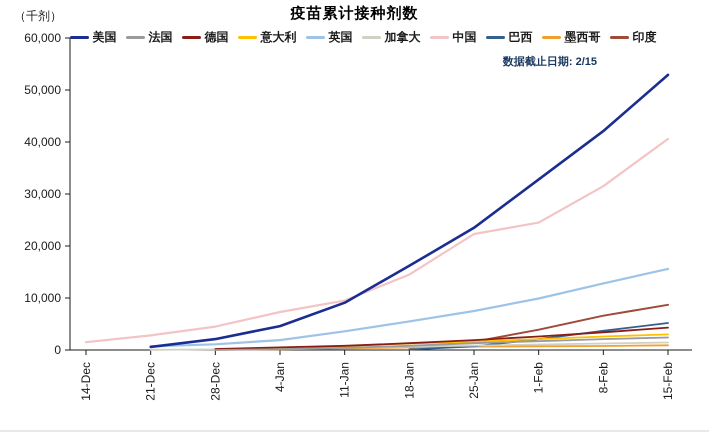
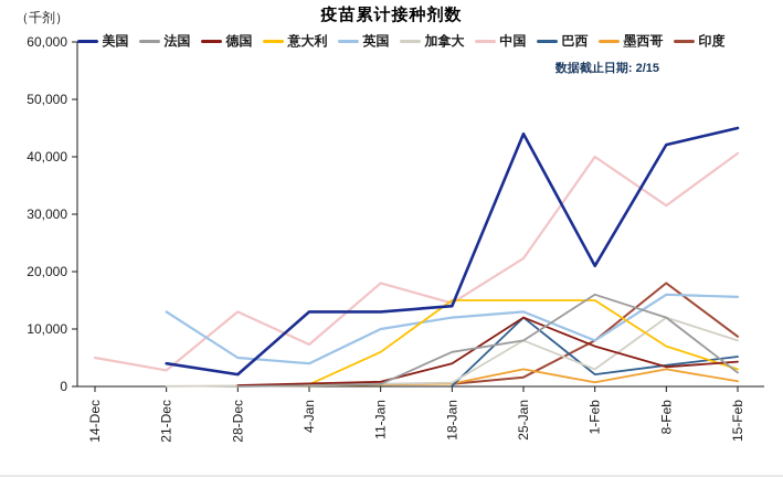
中国/14-Dec: 2000 -> 5000
美国/21-Dec: 1000 -> 4000
英国/21-Dec: 1000 -> 13000
英国/28-Dec: 1000 -> 5000
中国/28-Dec: 4000 -> 13000
美国/4-Jan: 5000 -> 13000
英国/4-Jan: 2000 -> 4000
美国/11-Jan: 9000 -> 13000
意大利/11-Jan: 1000 -> 6000
英国/11-Jan: 4000 -> 10000
中国/11-Jan: 10000 -> 18000
美国/18-Jan: 16000 -> 14000
法国/18-Jan: 1000 -> 6000
德国/18-Jan: 1000 -> 4000
意大利/18-Jan: 1000 -> 15000
英国/18-Jan: 6000 -> 12000
美国/25-Jan: 24000 -> 44000
法国/25-Jan: 1000 -> 8000
德国/25-Jan: 2000 -> 12000
意大利/25-Jan: 2000 -> 15000
英国/25-Jan: 8000 -> 13000
加拿大/25-Jan: 1000 -> 8000
巴西/25-Jan: 1000 -> 12000
墨西哥/25-Jan: 1000 -> 3000
美国/1-Feb: 33000 -> 21000
法国/1-Feb: 2000 -> 16000
德国/1-Feb: 3000 -> 7000
意大利/1-Feb: 2000 -> 15000
英国/1-Feb: 10000 -> 8000
加拿大/1-Feb: 1000 -> 3000
中国/1-Feb: 24000 -> 40000
印度/1-Feb: 4000 -> 8000
法国/8-Feb: 2000 -> 12000
意大利/8-Feb: 3000 -> 7000
英国/8-Feb: 13000 -> 16000
加拿大/8-Feb: 1000 -> 12000
墨西哥/8-Feb: 1000 -> 3000
印度/8-Feb: 7000 -> 18000
美国/15-Feb: 53000 -> 45000
加拿大/15-Feb: 1000 -> 8000
